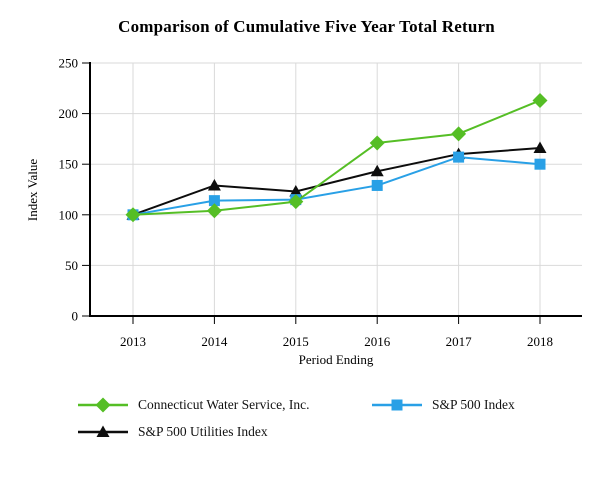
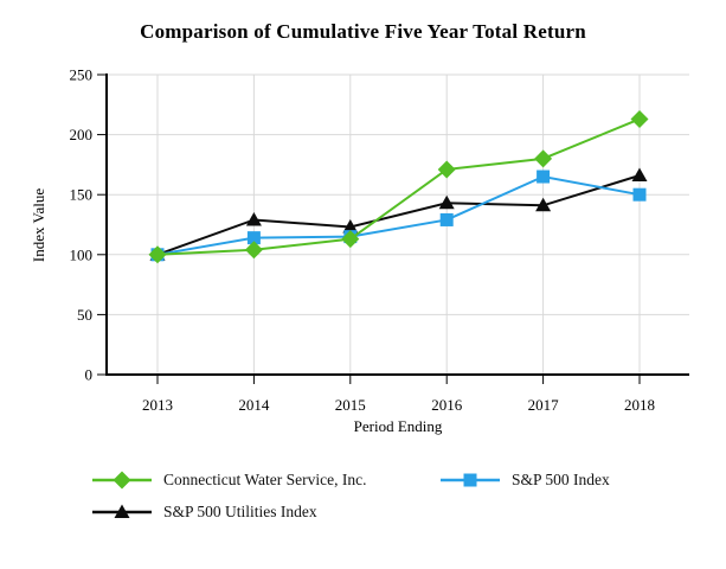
S&P 500 Index/2017: 157 -> 165
S&P 500 Utilities Index/2017: 160 -> 141
